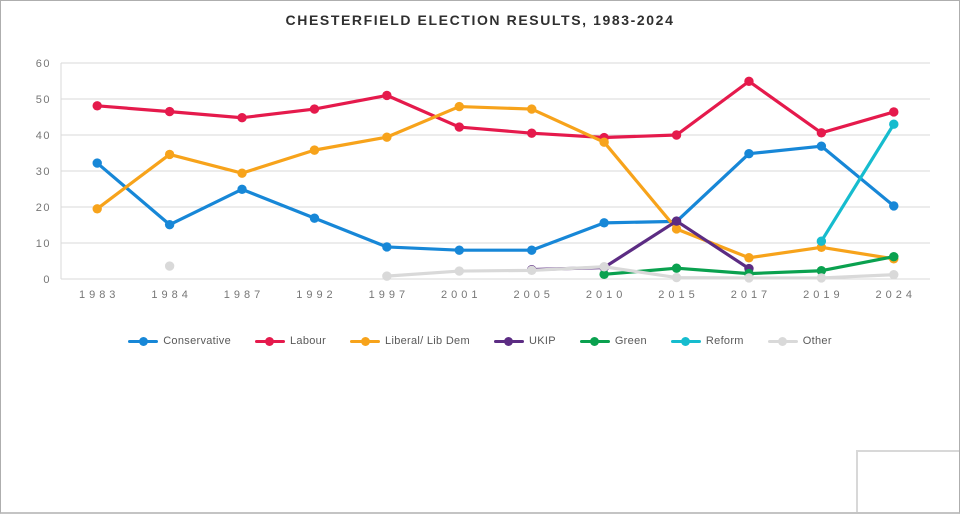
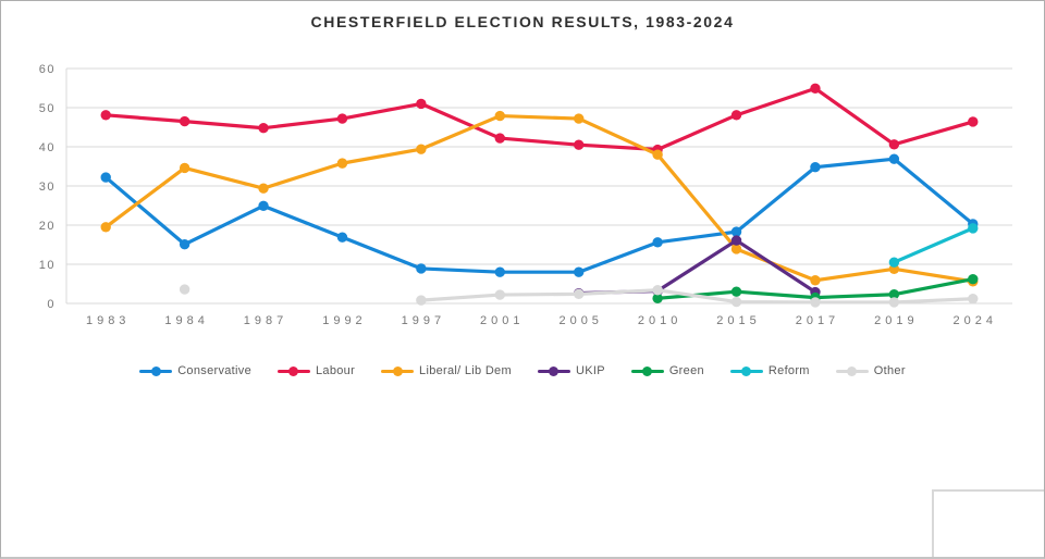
Conservative/2015: 16 -> 18
Labour/2015: 40 -> 48
Reform/2024: 43 -> 19
